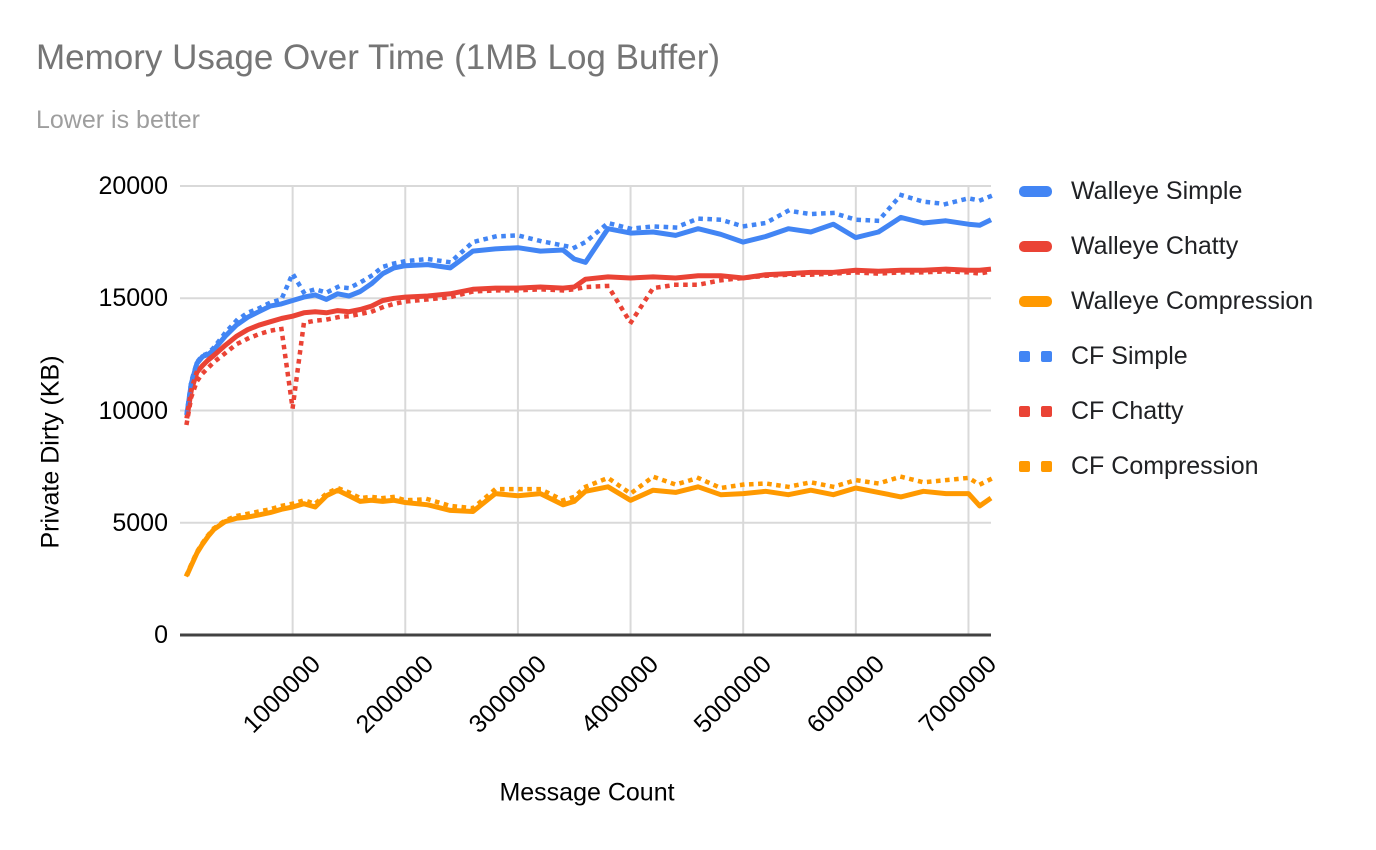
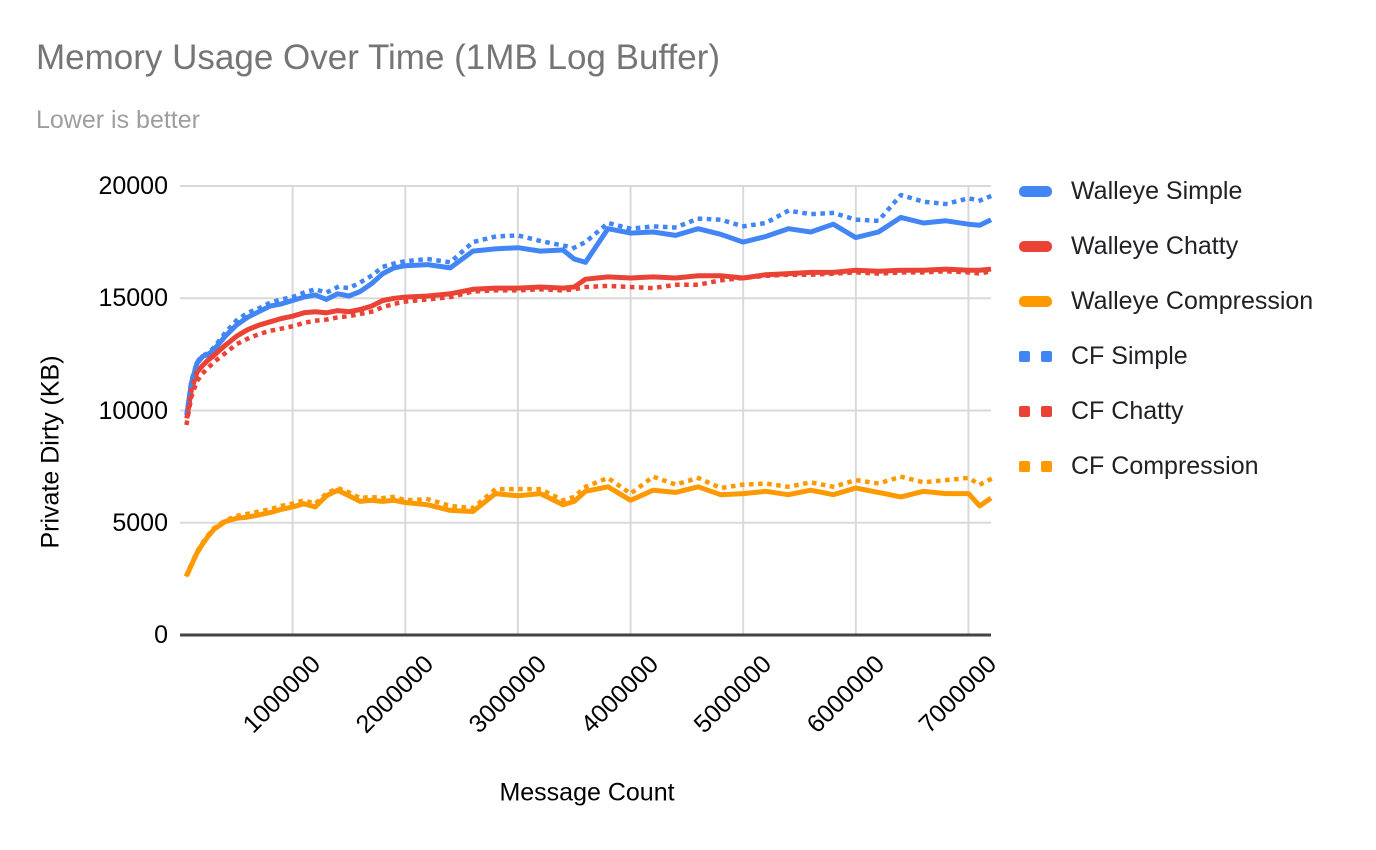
CF Simple/1000000: 16100 -> 15000
CF Chatty/1000000: 10100 -> 13800
CF Chatty/4000000: 13900 -> 15500
